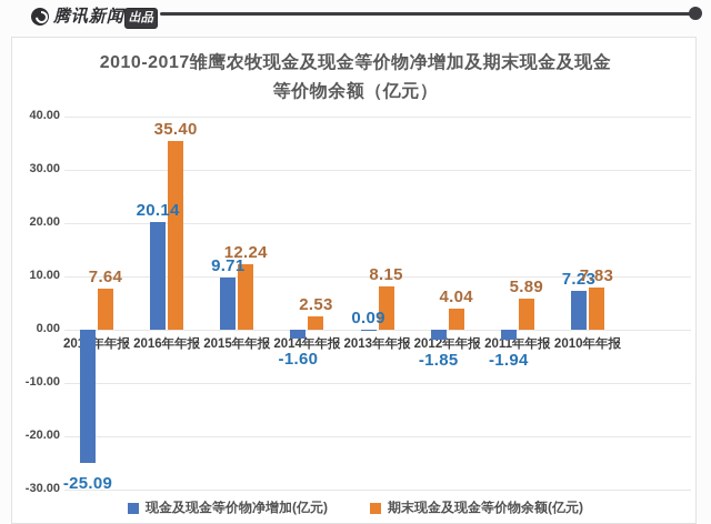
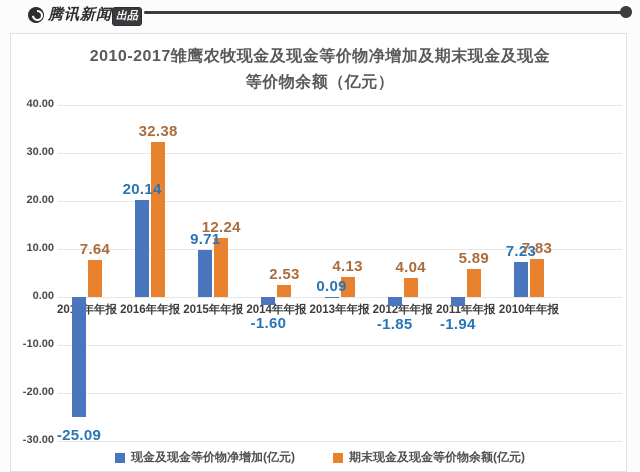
期末现金及现金等价物余额(亿元)/2016年年报: 35.40 -> 32.38
期末现金及现金等价物余额(亿元)/2013年年报: 8.15 -> 4.13
